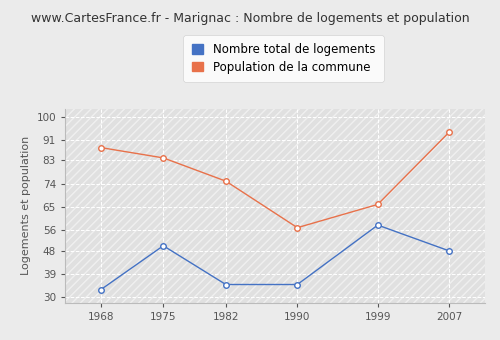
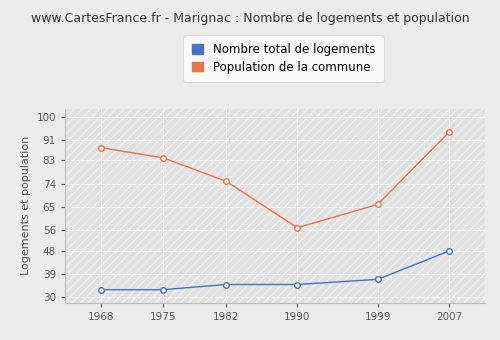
Nombre total de logements/1975: 50 -> 33
Nombre total de logements/1999: 58 -> 37
